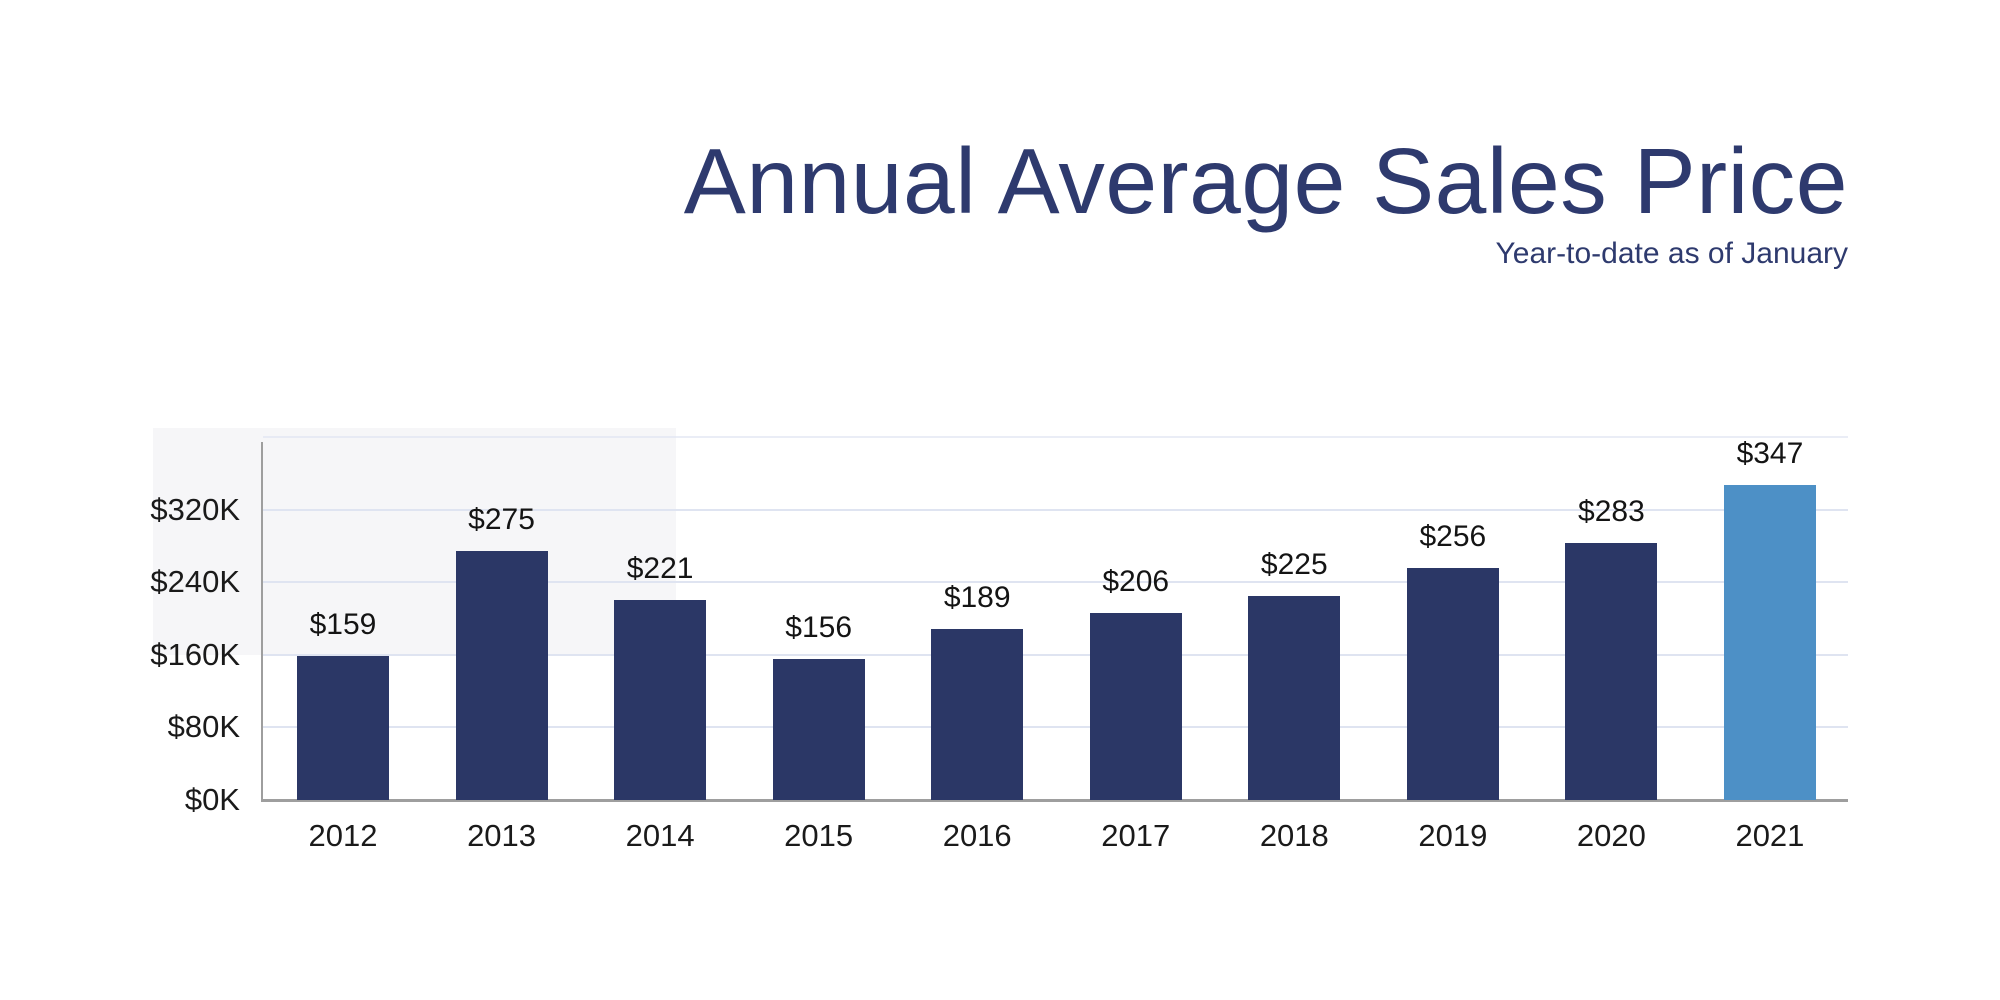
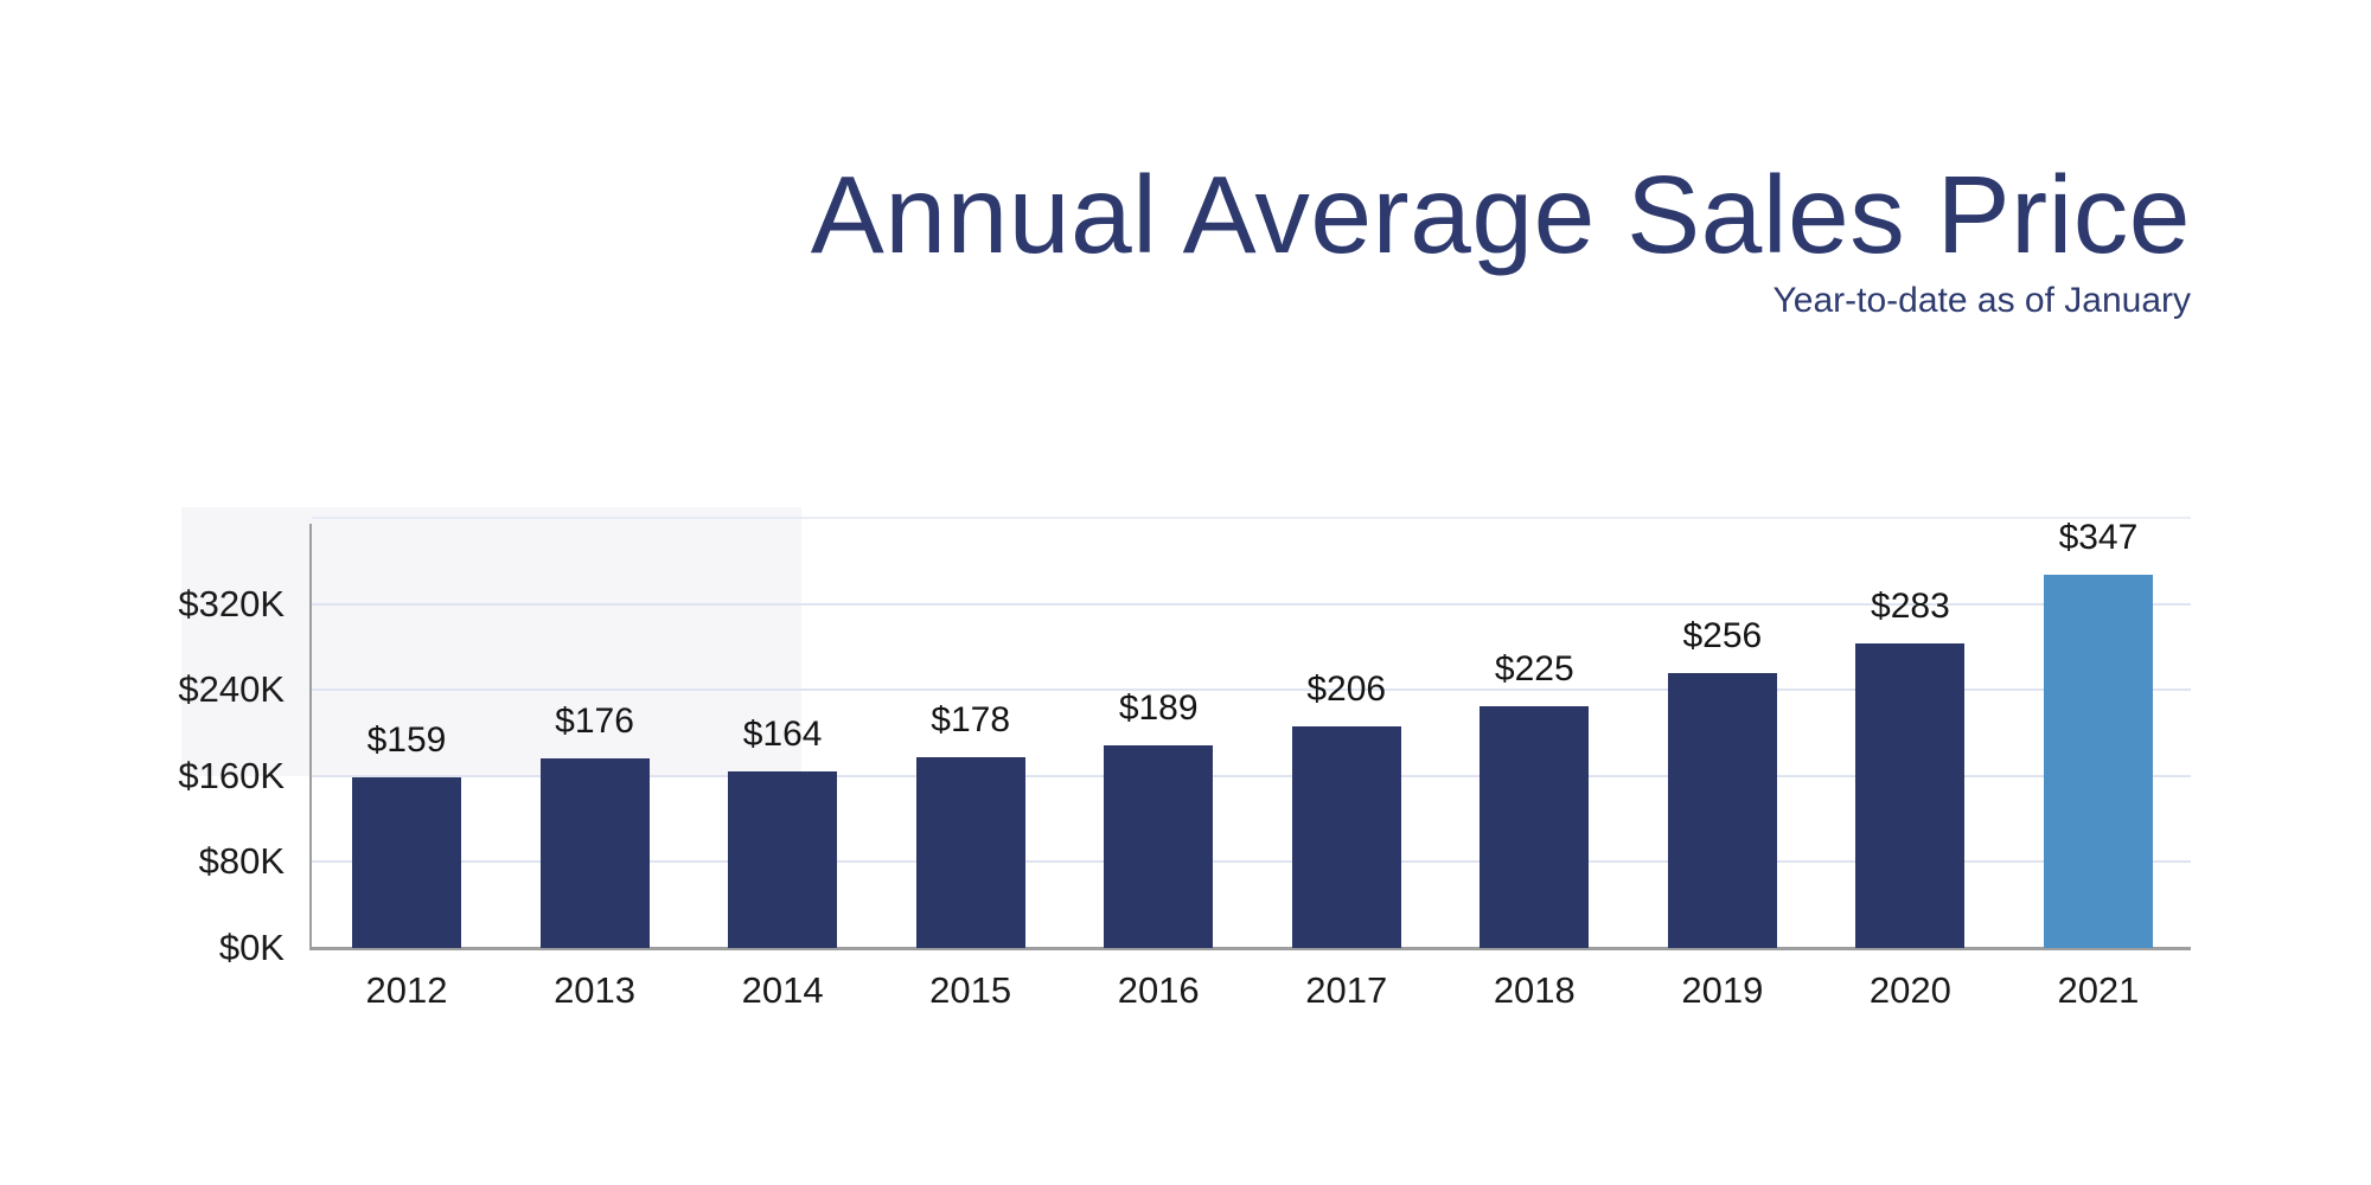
2013: $275 -> $176
2014: $221 -> $164
2015: $156 -> $178
